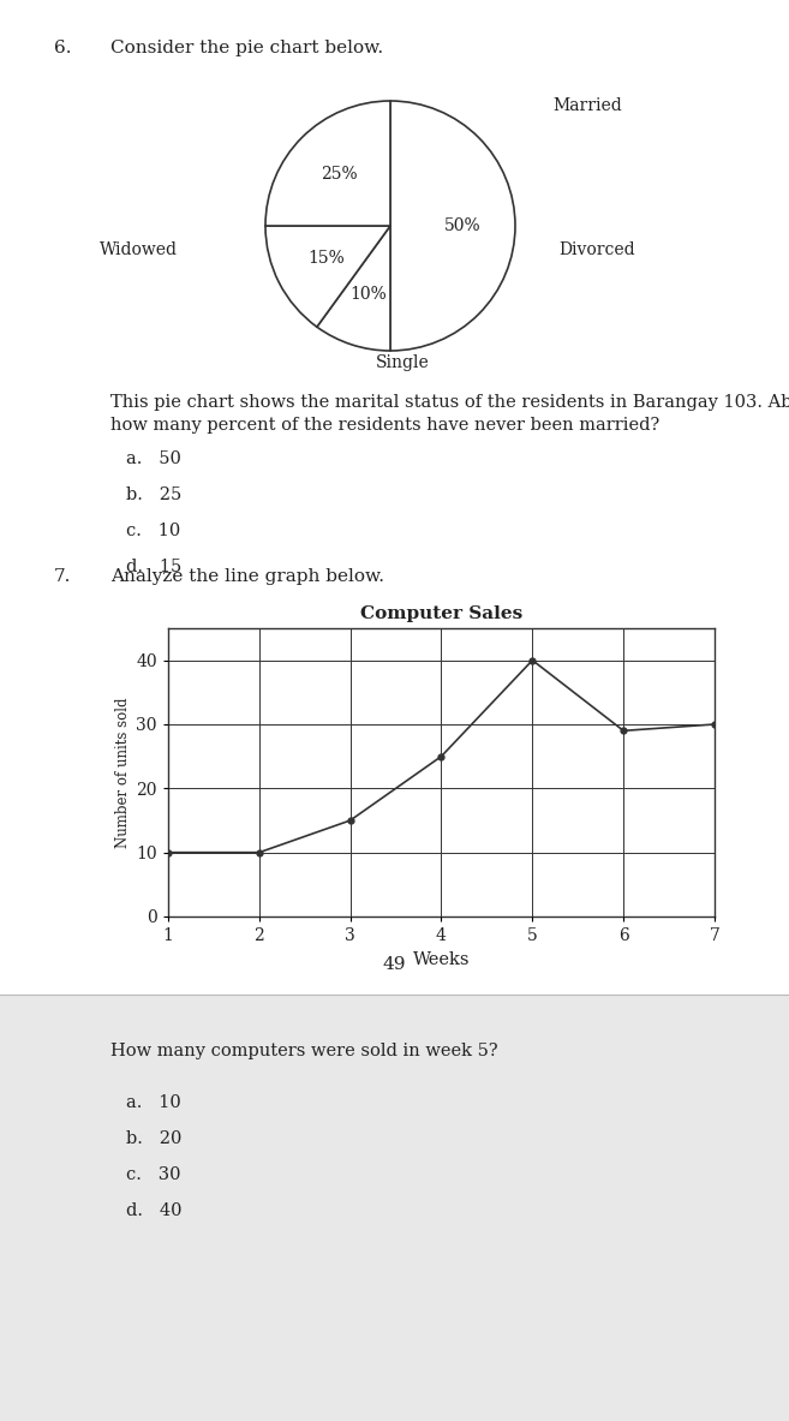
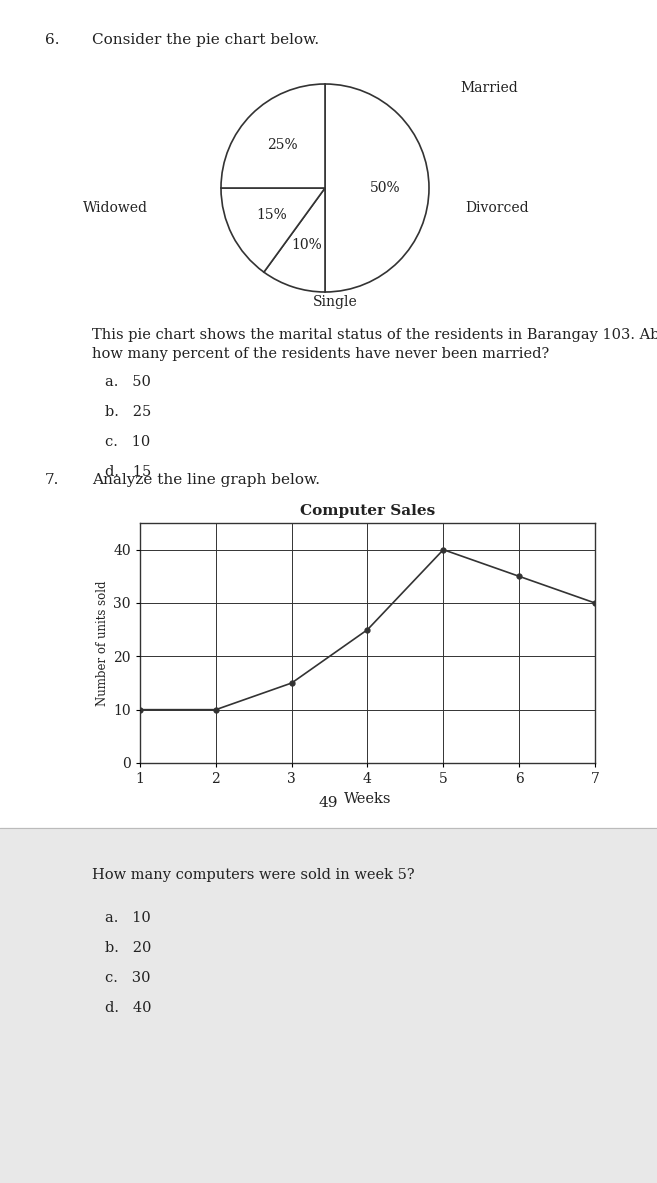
6: 29 -> 35
